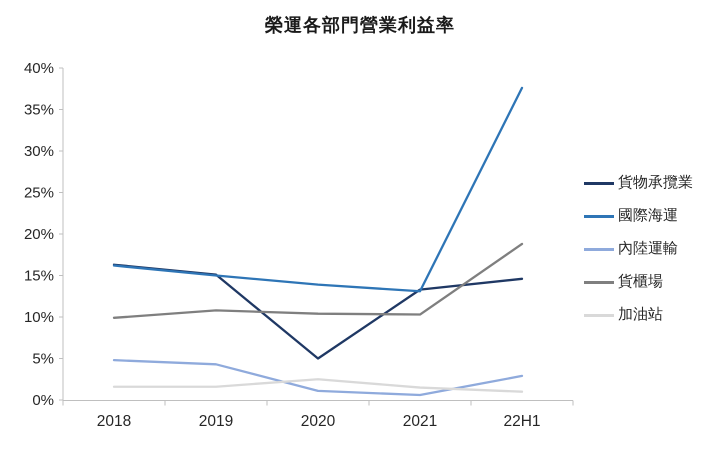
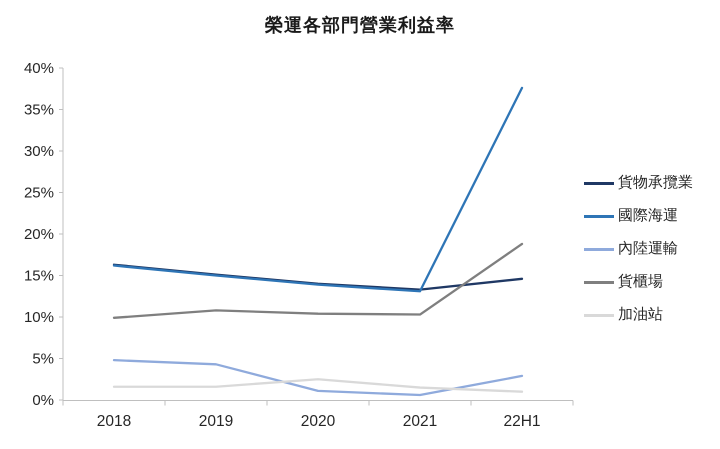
貨物承攬業/2020: 5% -> 14%
